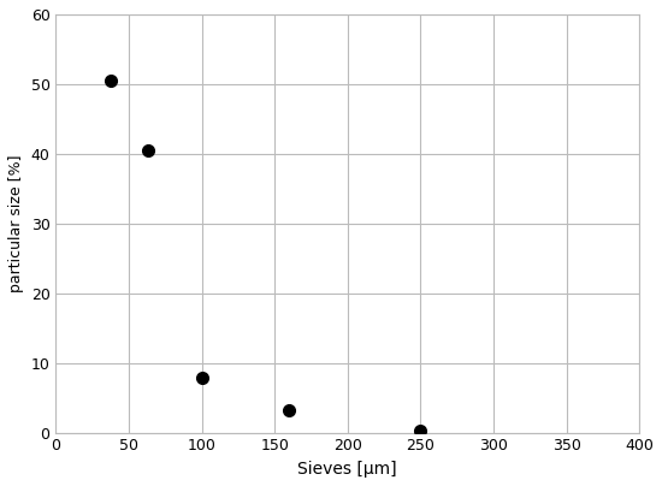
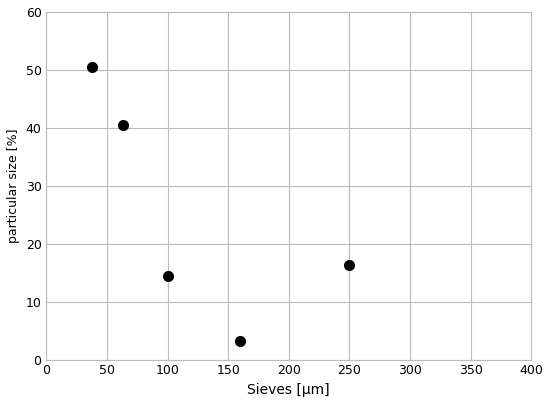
100: 7.8 -> 14.4
250: 0.3 -> 16.4
